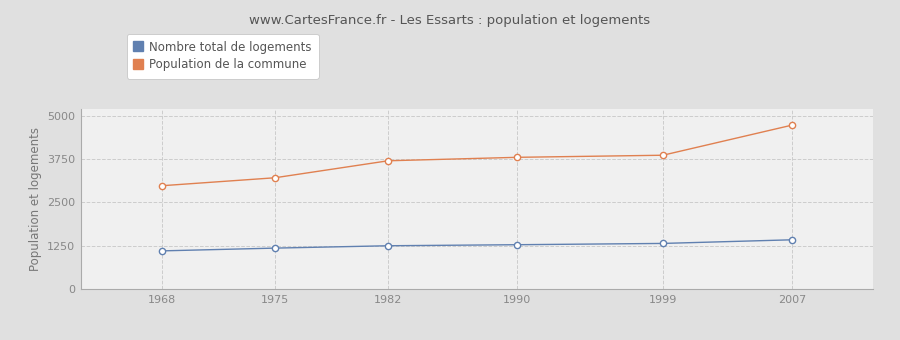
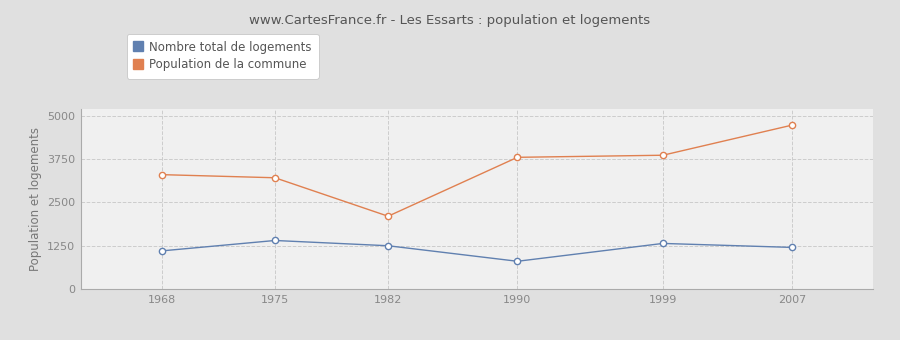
Population de la commune/1968: 2980 -> 3300
Nombre total de logements/1975: 1180 -> 1400
Population de la commune/1982: 3700 -> 2100
Nombre total de logements/1990: 1280 -> 800
Nombre total de logements/2007: 1420 -> 1200
